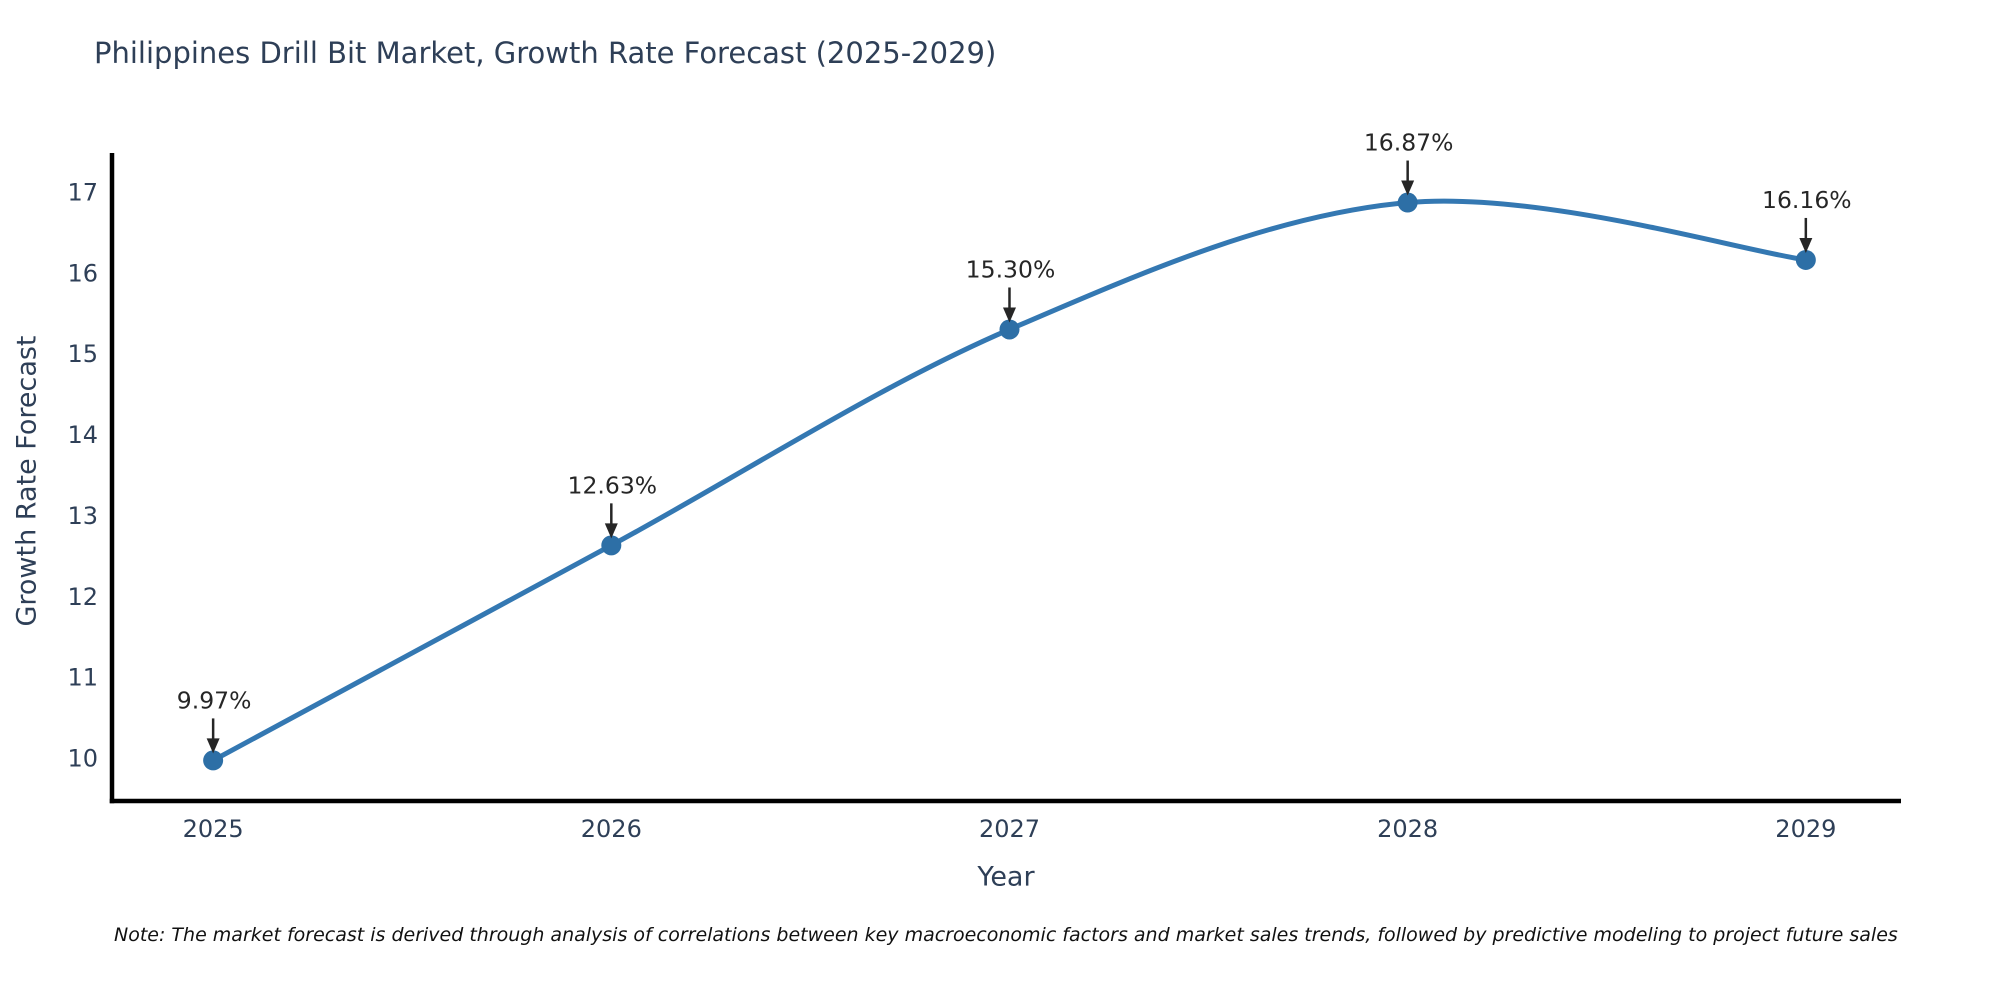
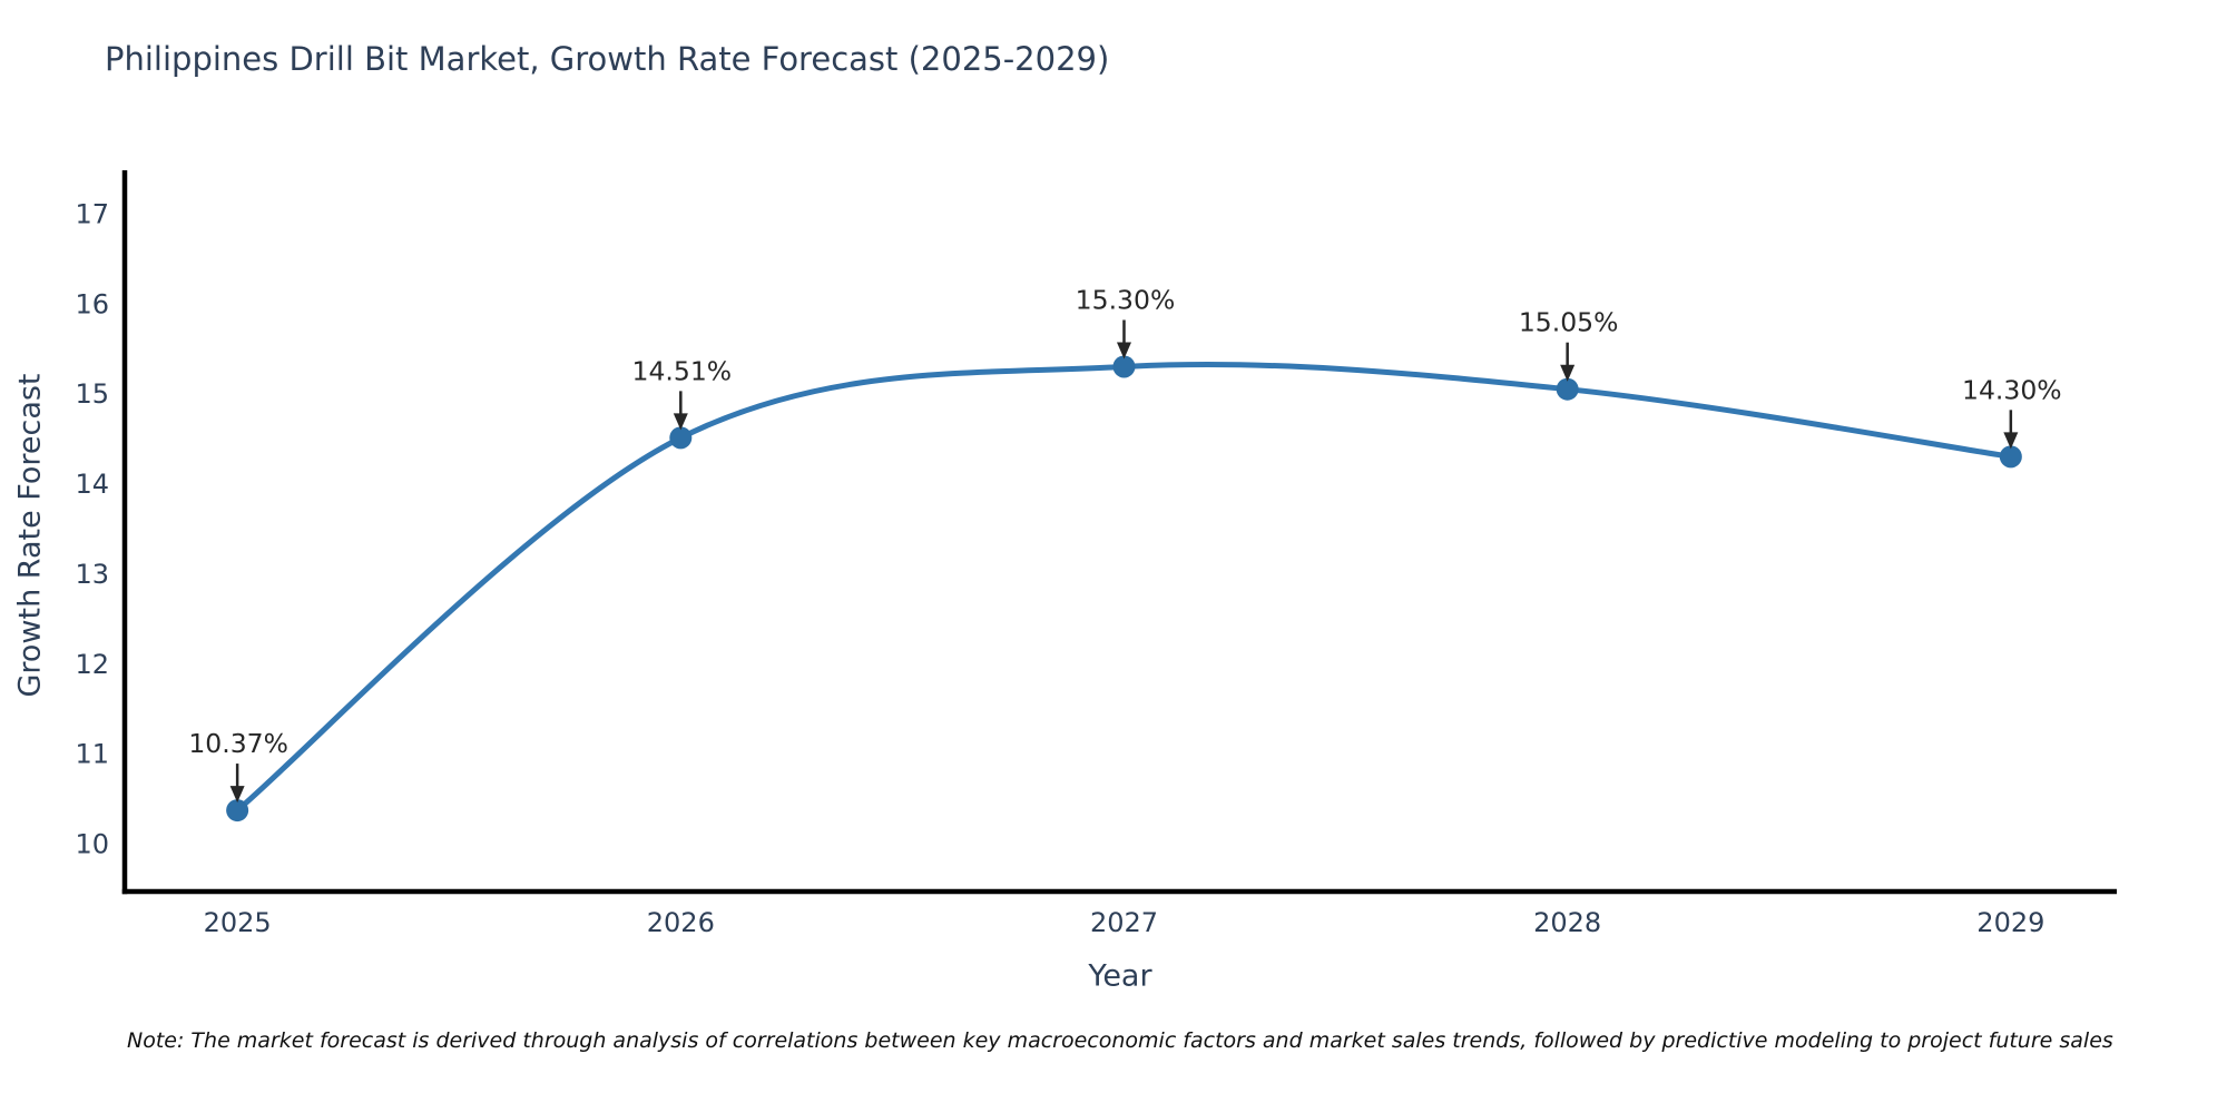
2025: 9.97% -> 10.37%
2026: 12.63% -> 14.51%
2028: 16.87% -> 15.05%
2029: 16.16% -> 14.30%
